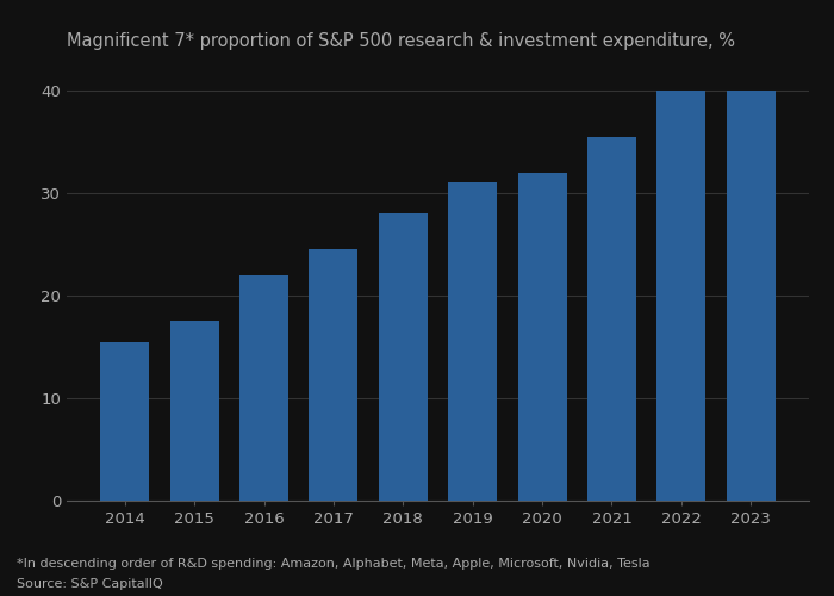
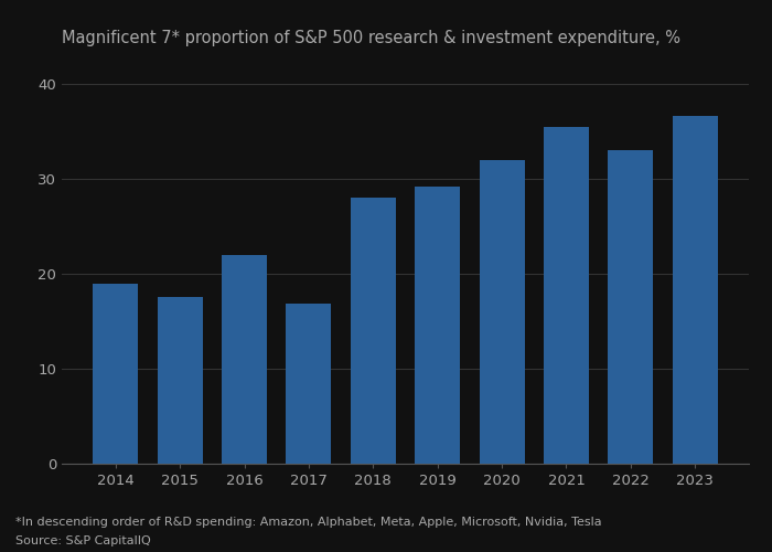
2014: 15.5 -> 19.0
2017: 24.5 -> 16.8
2019: 31.0 -> 29.2
2022: 40.0 -> 33.0
2023: 40.0 -> 36.6
